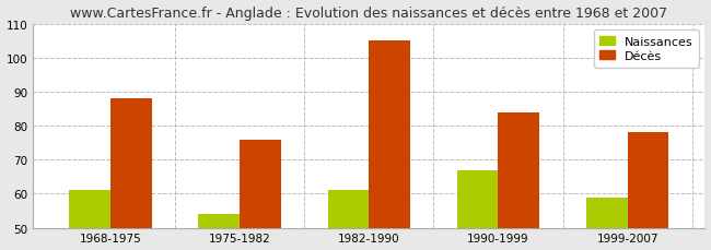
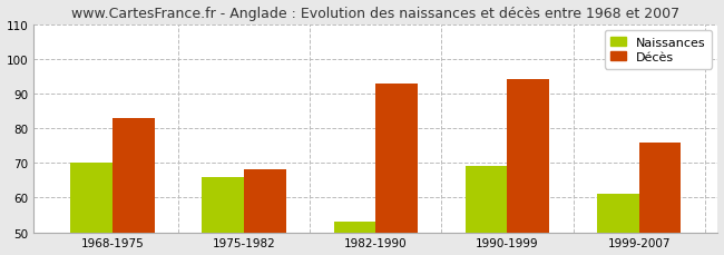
Naissances/1968-1975: 61 -> 70
Décès/1968-1975: 88 -> 83
Naissances/1975-1982: 54 -> 66
Décès/1975-1982: 76 -> 68
Naissances/1982-1990: 61 -> 53
Décès/1982-1990: 105 -> 93
Naissances/1990-1999: 67 -> 69
Décès/1990-1999: 84 -> 94
Naissances/1999-2007: 59 -> 61
Décès/1999-2007: 78 -> 76
